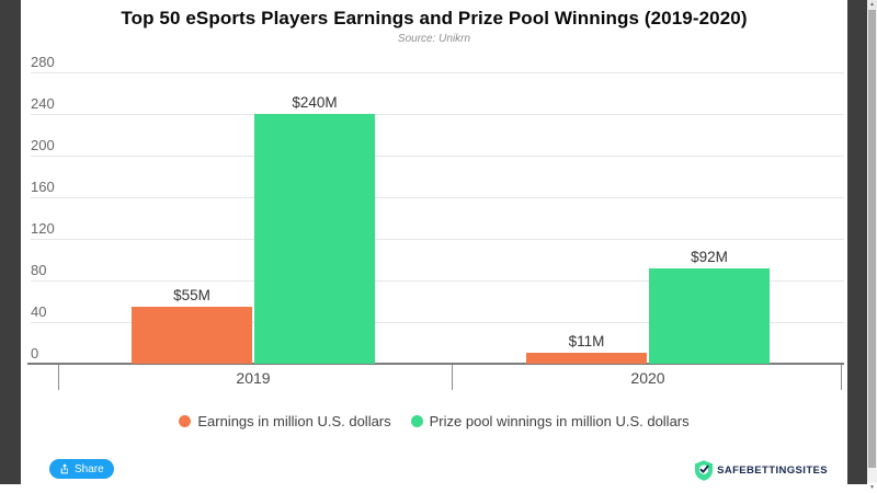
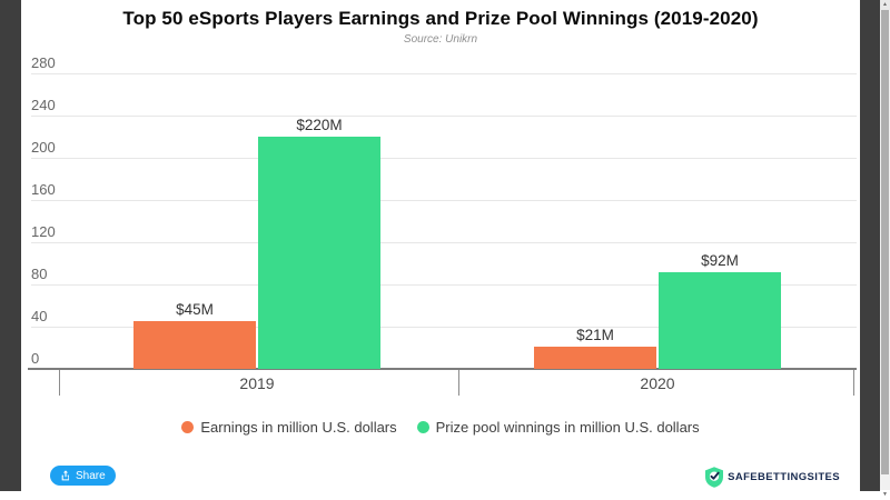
Earnings in million U.S. dollars/2019: $55M -> $45M
Prize pool winnings in million U.S. dollars/2019: $240M -> $220M
Earnings in million U.S. dollars/2020: $11M -> $21M
